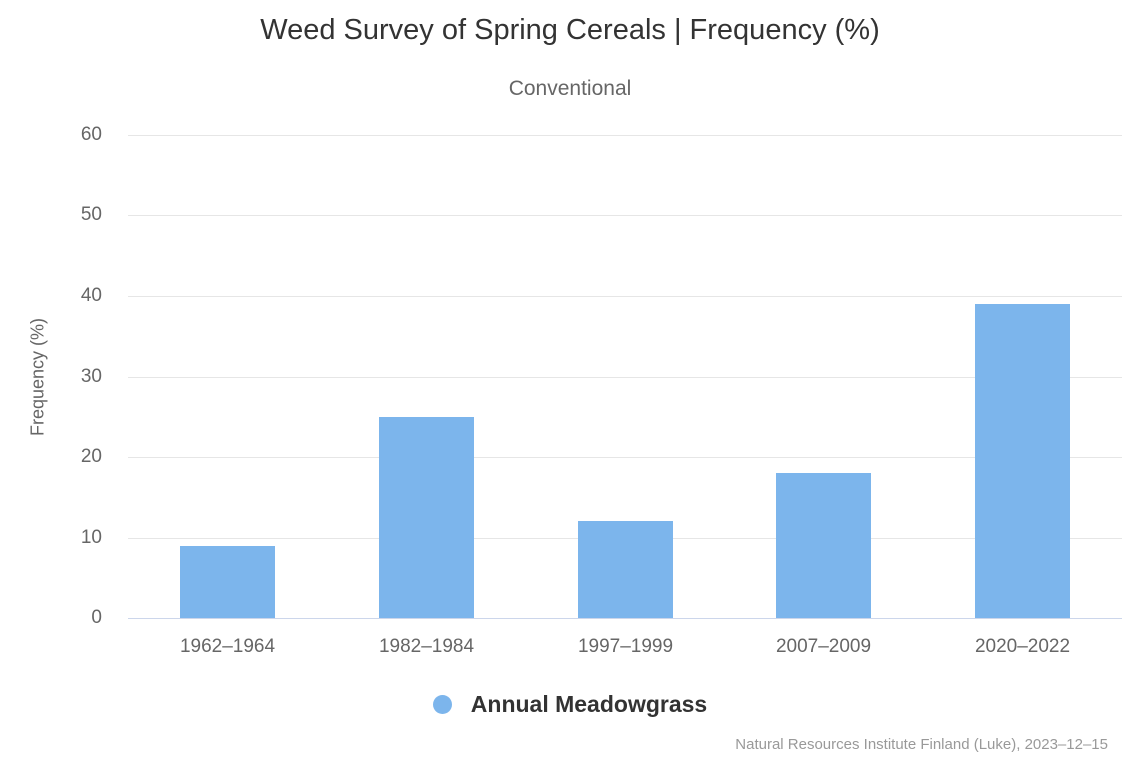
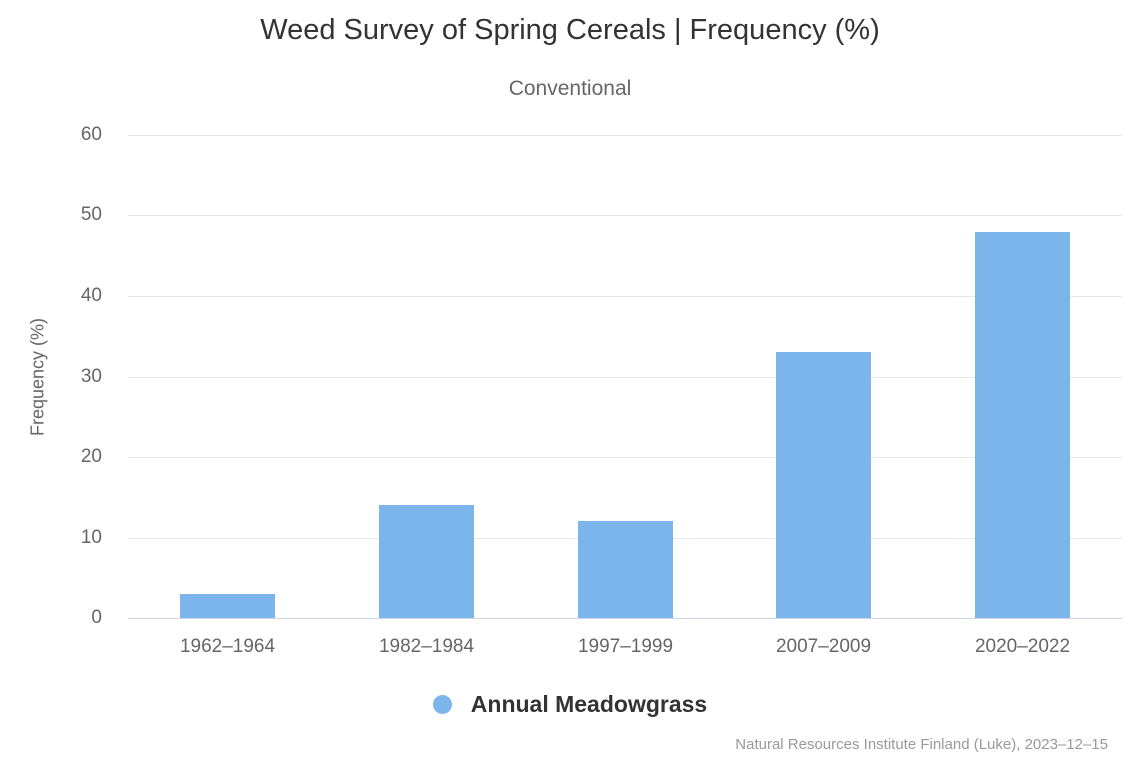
1962–1964: 9 -> 3
1982–1984: 25 -> 14
2007–2009: 18 -> 33
2020–2022: 39 -> 48
